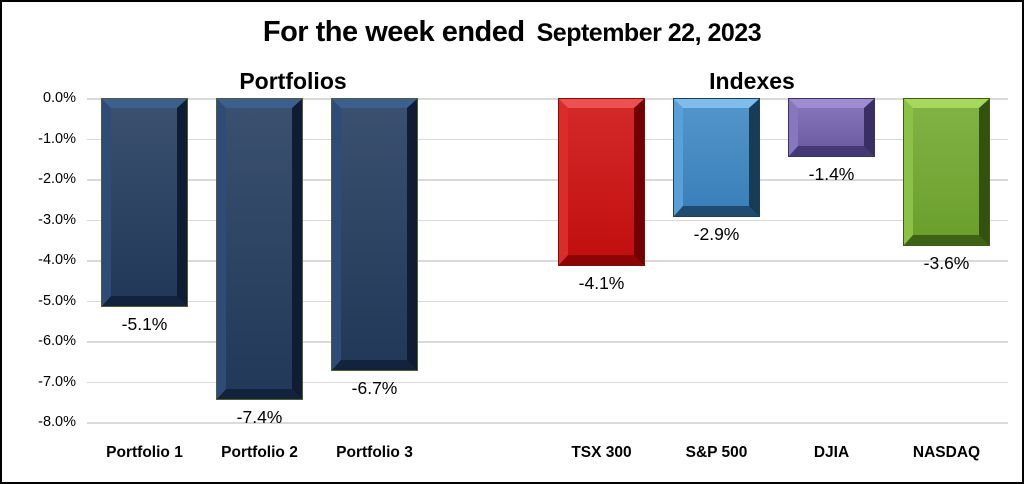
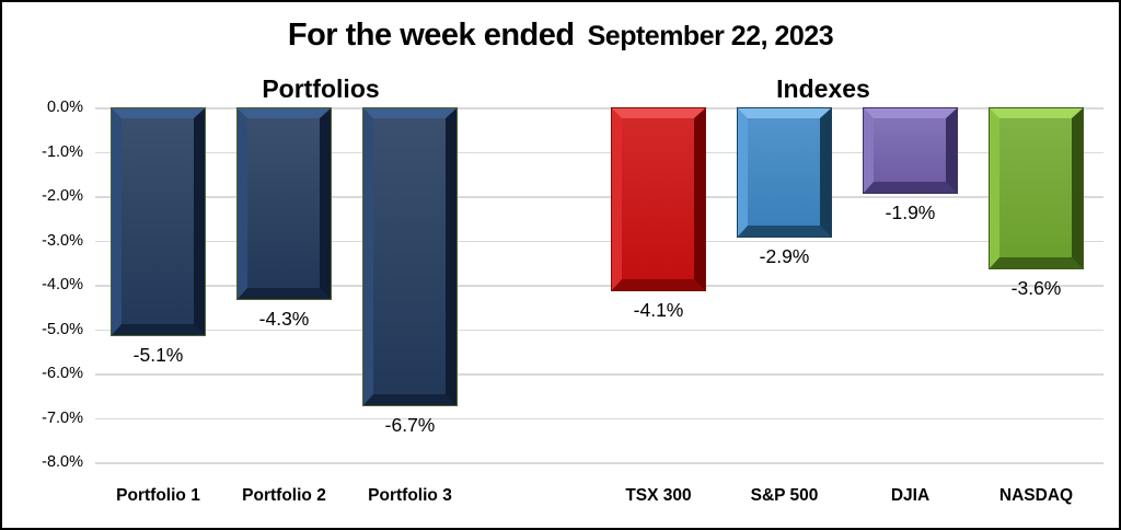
Portfolio 2: -7.4% -> -4.3%
DJIA: -1.4% -> -1.9%
